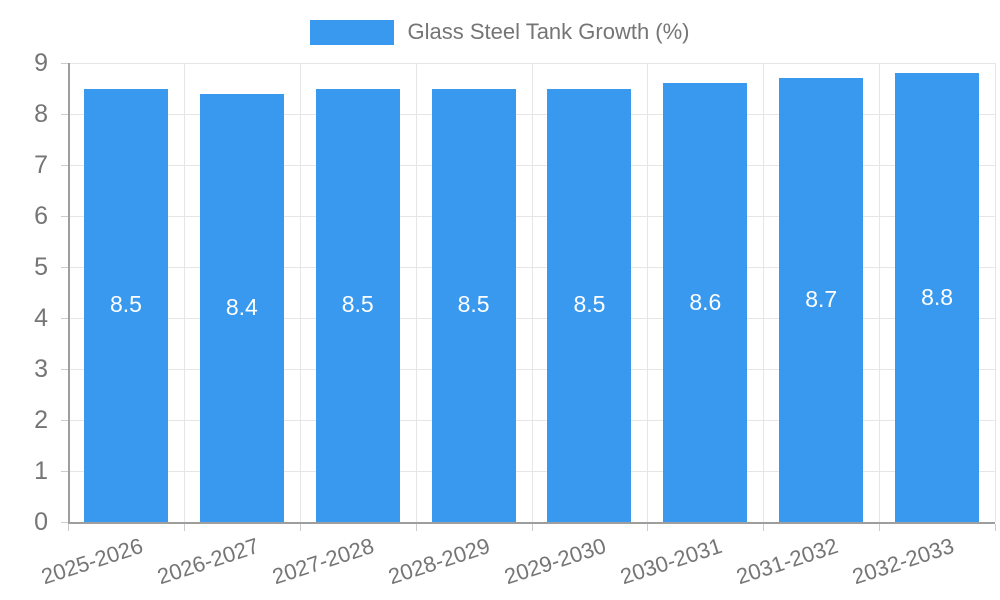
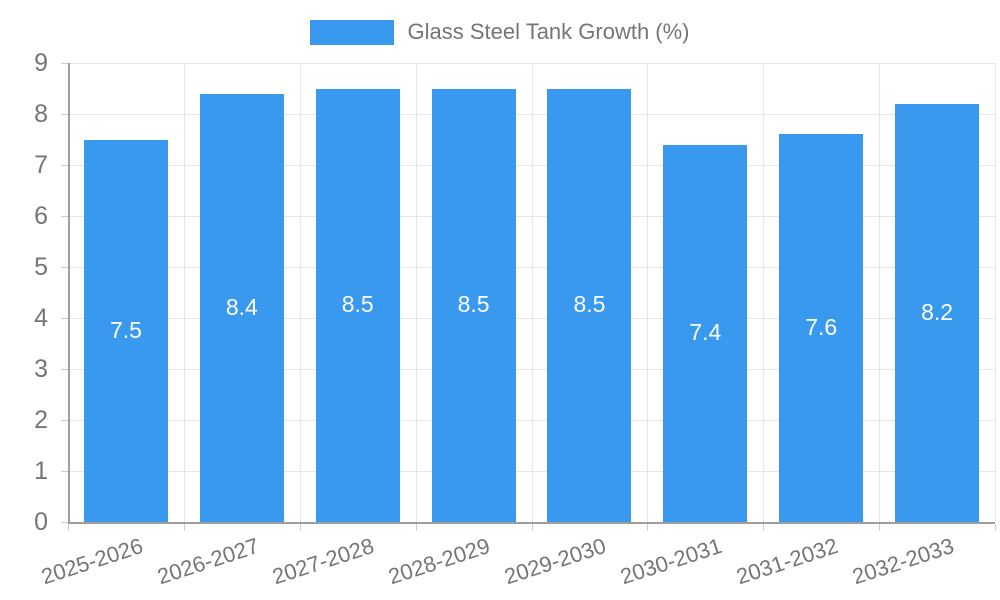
2025-2026: 8.5 -> 7.5
2030-2031: 8.6 -> 7.4
2031-2032: 8.7 -> 7.6
2032-2033: 8.8 -> 8.2
